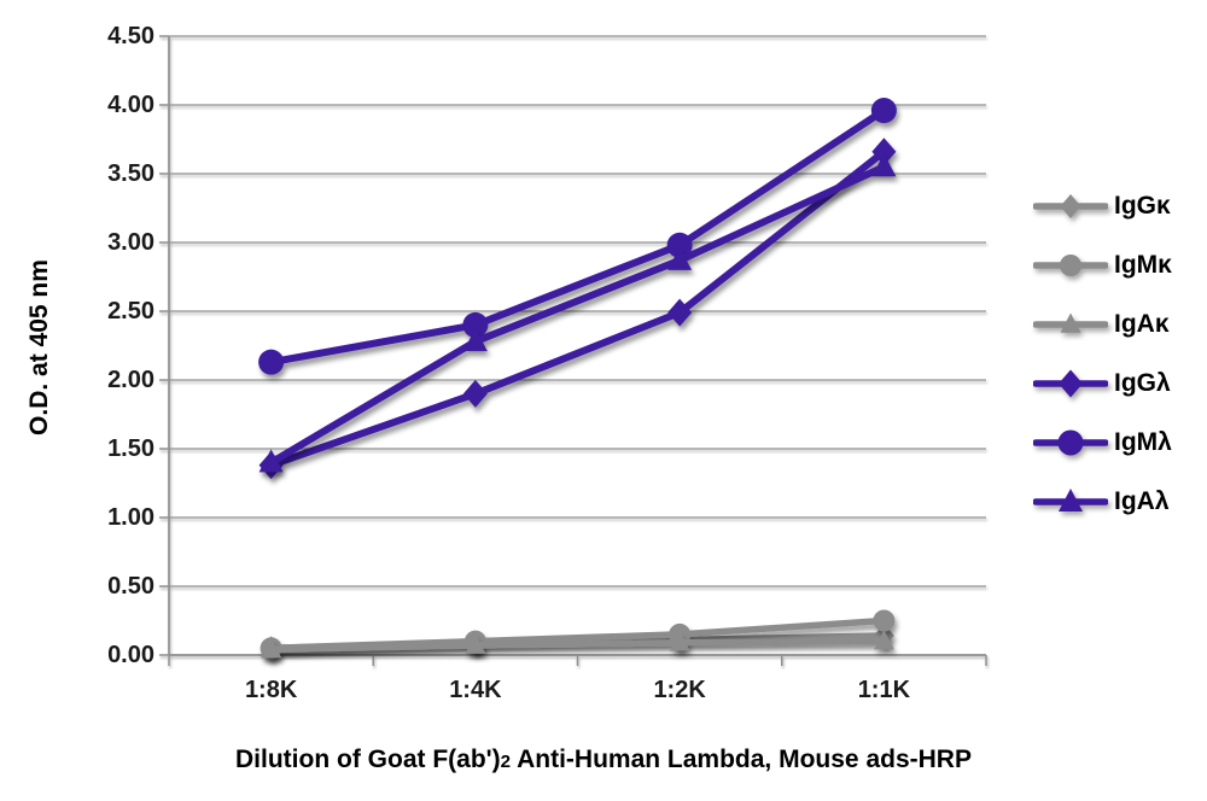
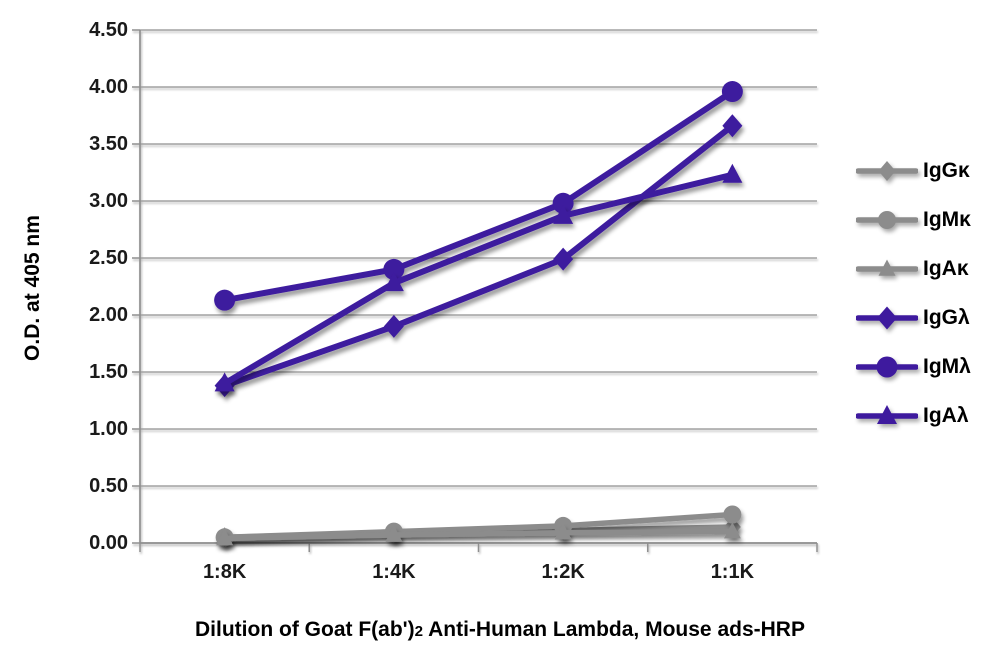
IgAλ/1:1K: 3.55 -> 3.23
